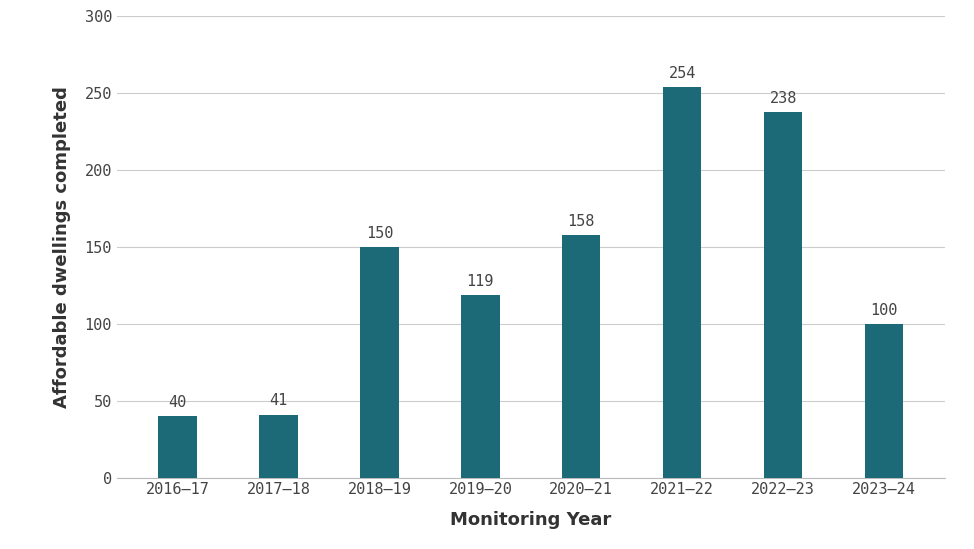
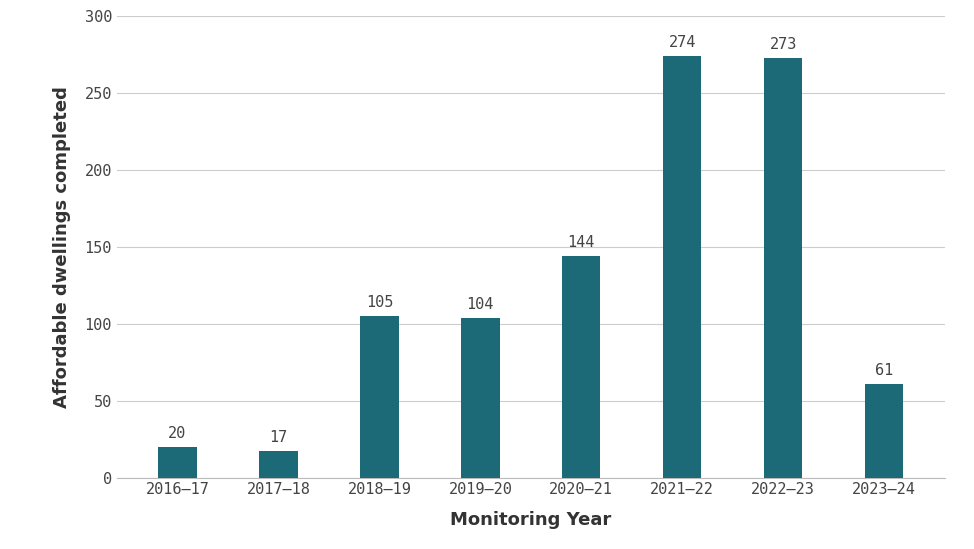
2016–17: 40 -> 20
2017–18: 41 -> 17
2018–19: 150 -> 105
2019–20: 119 -> 104
2020–21: 158 -> 144
2021–22: 254 -> 274
2022–23: 238 -> 273
2023–24: 100 -> 61
